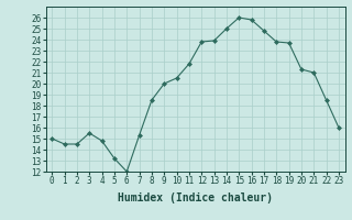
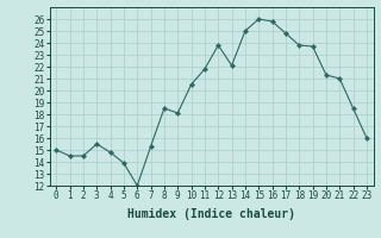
5: 13.2 -> 13.9
9: 20.0 -> 18.1
13: 23.9 -> 22.1
